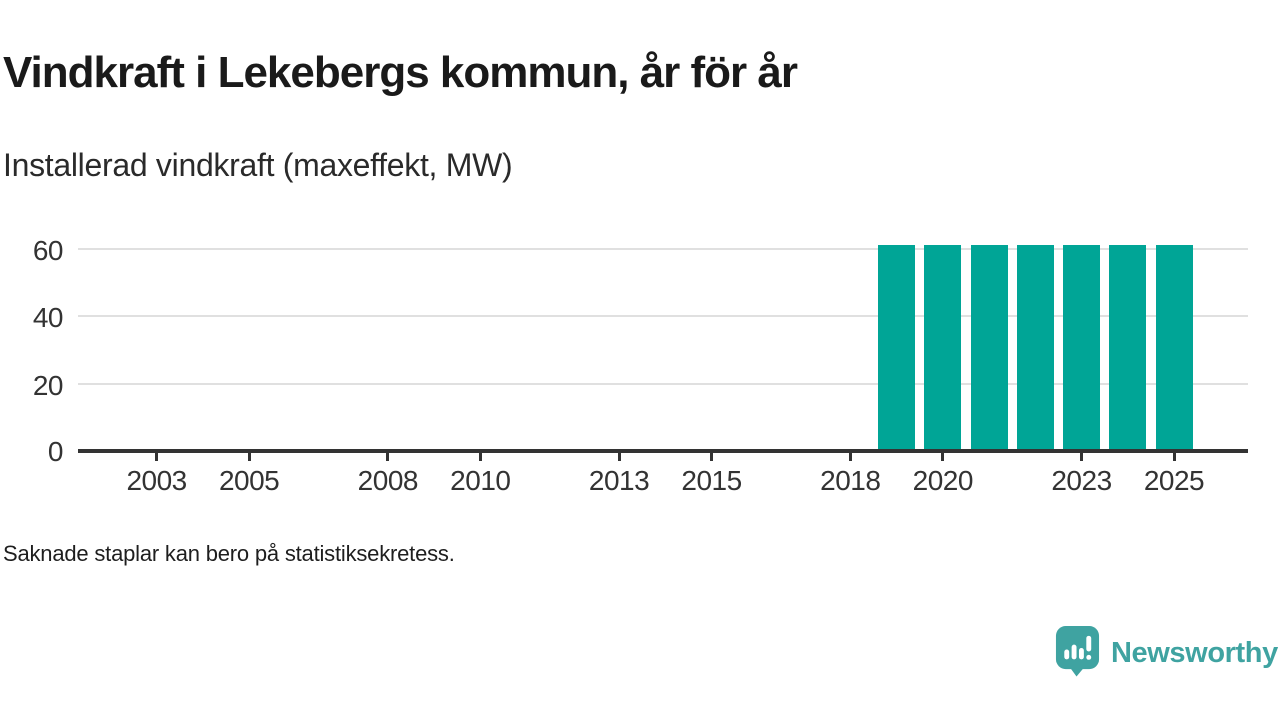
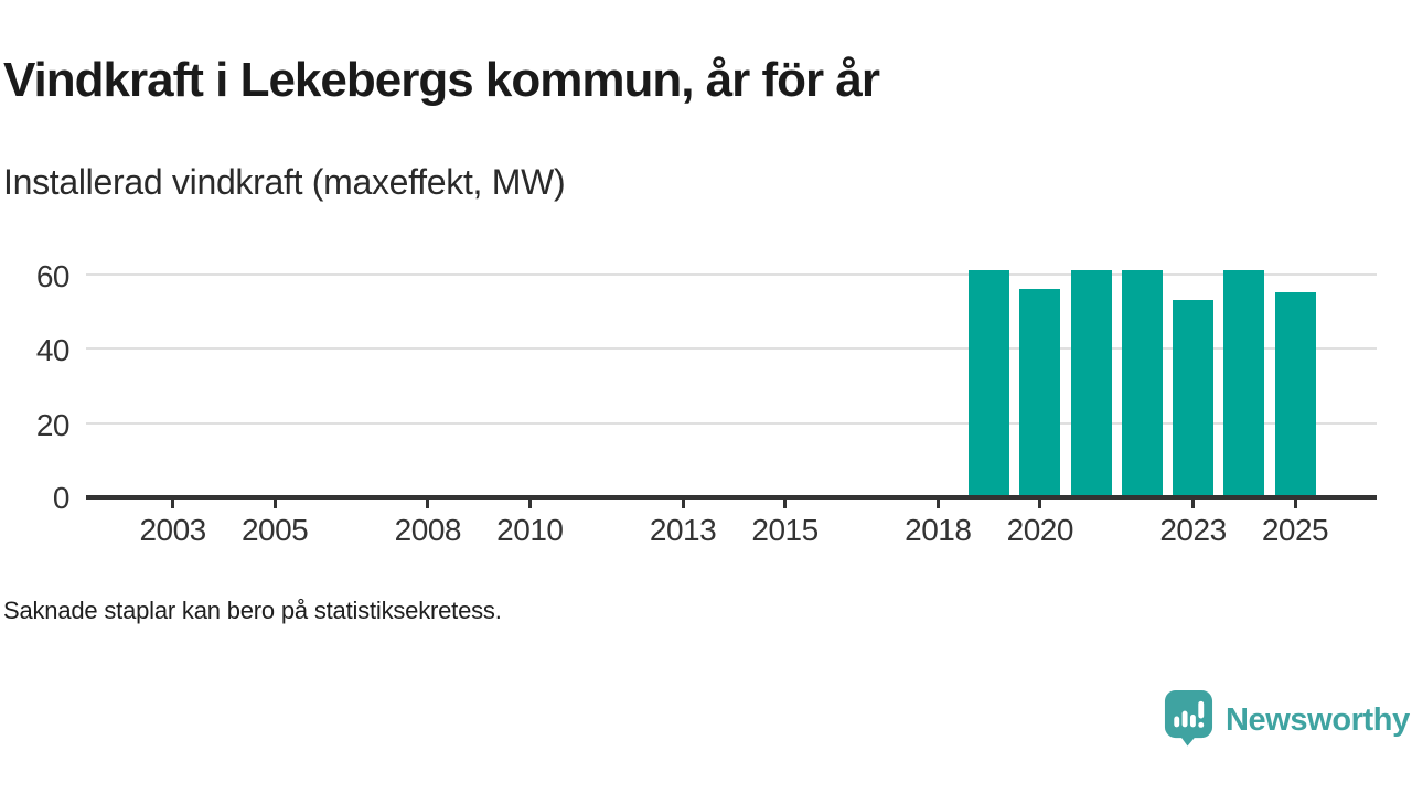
2020: 61 -> 56
2023: 61 -> 53
2025: 61 -> 55
